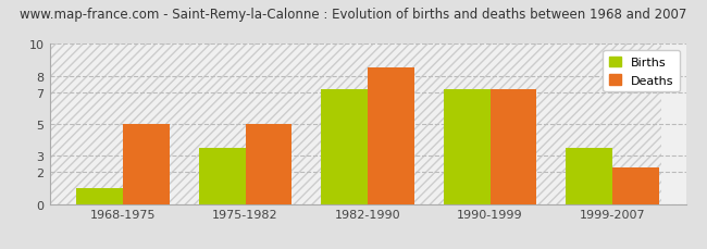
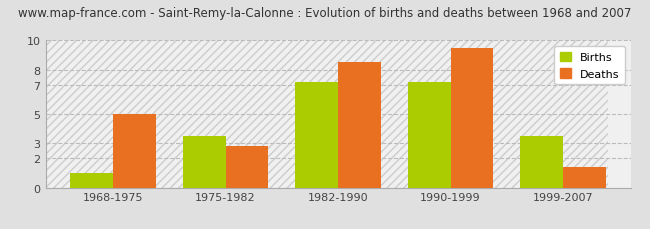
Deaths/1975-1982: 5.0 -> 2.8
Deaths/1990-1999: 7.2 -> 9.5
Deaths/1999-2007: 2.3 -> 1.4
